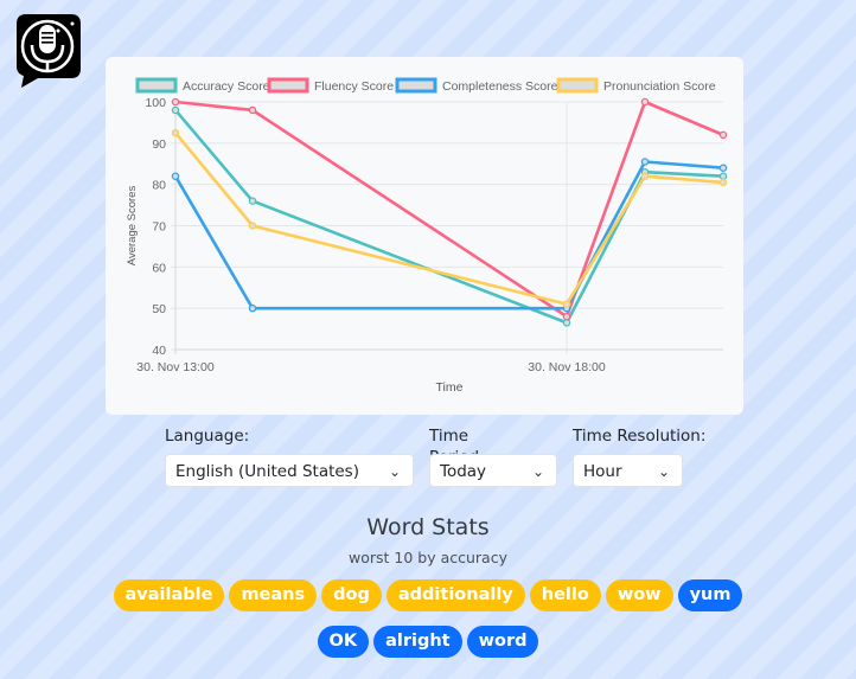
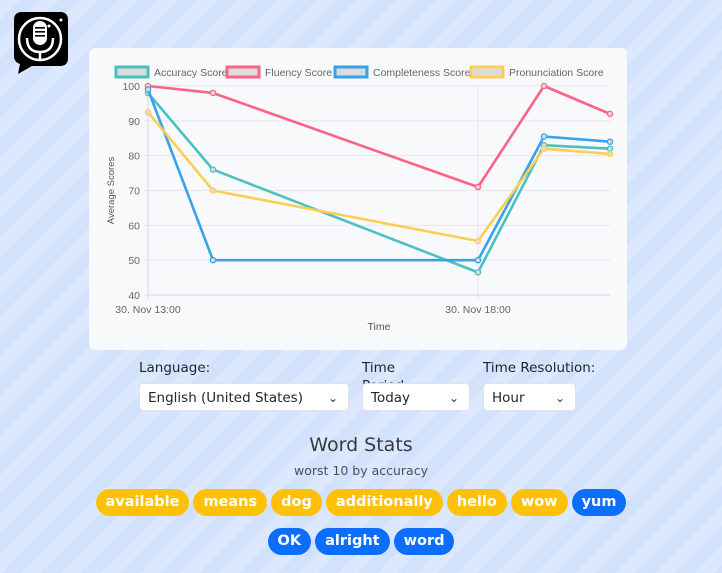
Completeness Score/30. Nov 13:00: 82 -> 99
Fluency Score/30. Nov 18:00: 48 -> 71
Pronunciation Score/30. Nov 18:00: 51 -> 56
